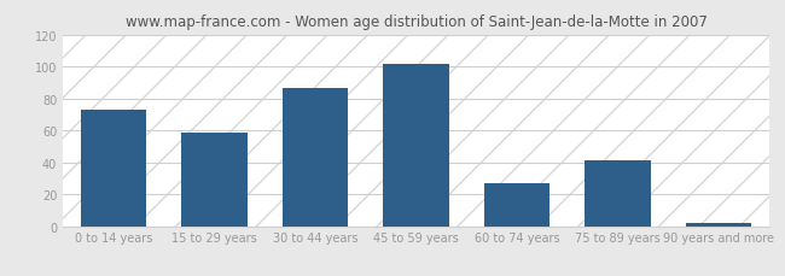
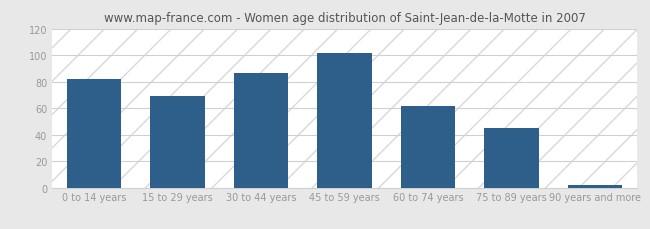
0 to 14 years: 73 -> 82
15 to 29 years: 59 -> 69
60 to 74 years: 27 -> 62
75 to 89 years: 41 -> 45
